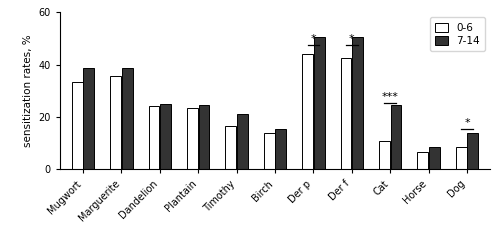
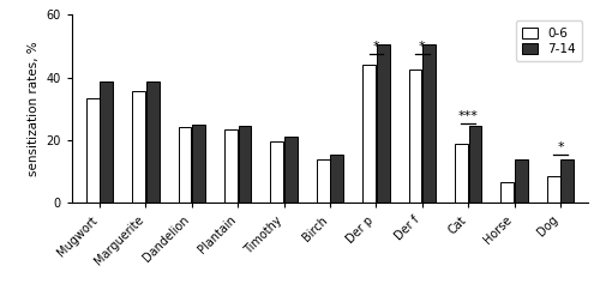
0-6/Timothy: 16.5 -> 19.5
0-6/Cat: 11.0 -> 19.0
7-14/Horse: 8.5 -> 14.0
